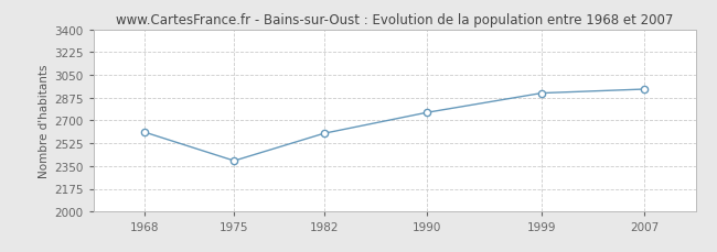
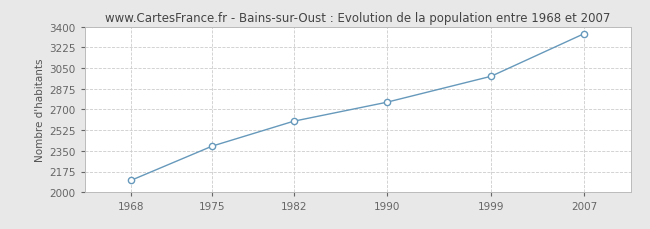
1968: 2610 -> 2100
1999: 2910 -> 2980
2007: 2940 -> 3340
